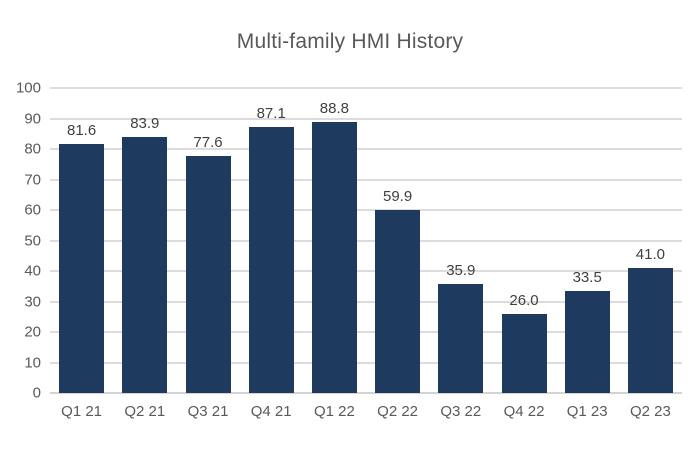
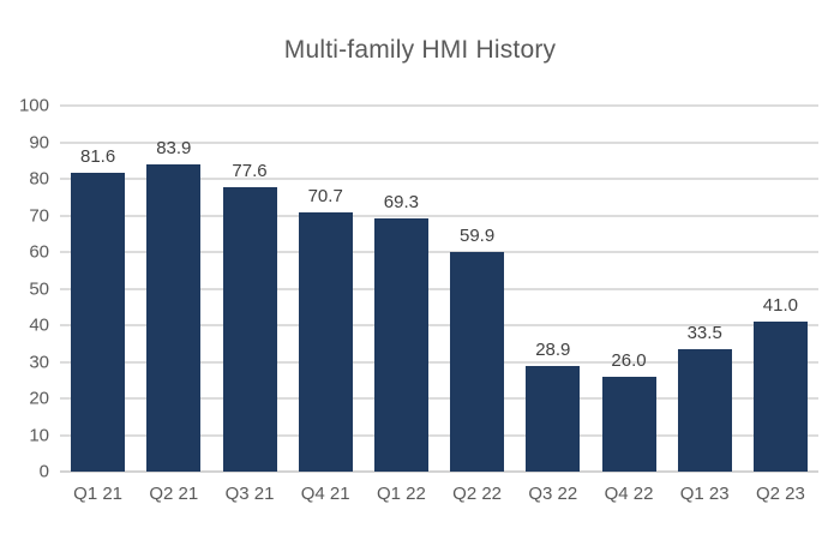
Q4 21: 87.1 -> 70.7
Q1 22: 88.8 -> 69.3
Q3 22: 35.9 -> 28.9
